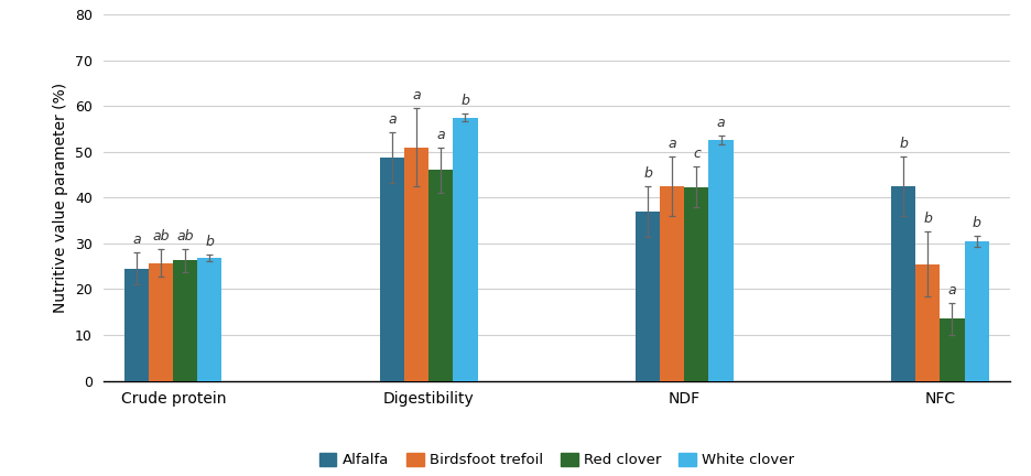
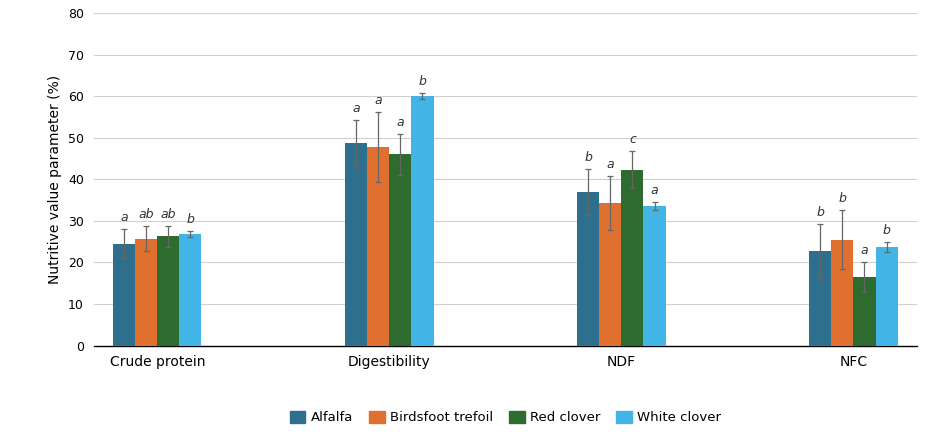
Birdsfoot trefoil/Digestibility: 51.0 -> 47.8
White clover/Digestibility: 57.5 -> 60.0
Birdsfoot trefoil/NDF: 42.5 -> 34.2
White clover/NDF: 52.5 -> 33.5
Alfalfa/NFC: 42.5 -> 22.8
Red clover/NFC: 13.5 -> 16.5
White clover/NFC: 30.5 -> 23.8
